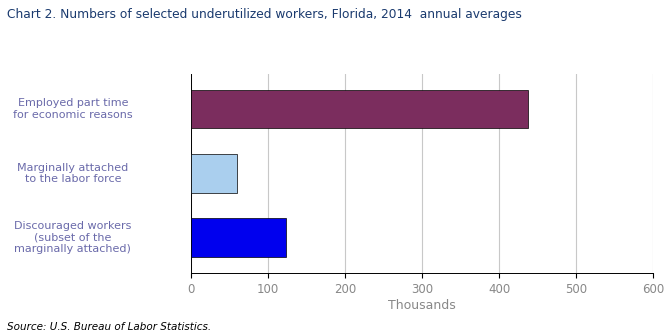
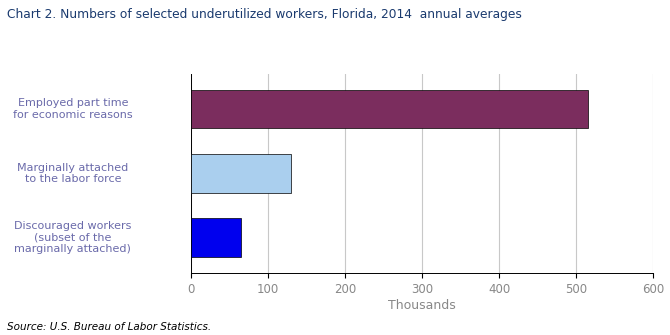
Employed part time for economic reasons: 438 -> 515
Marginally attached to the labor force: 60 -> 130
Discouraged workers (subset of the marginally attached): 124 -> 65
